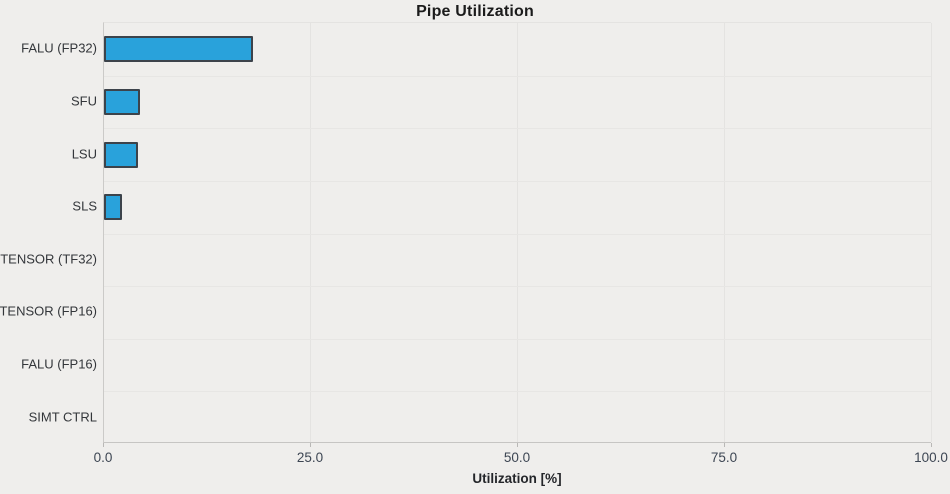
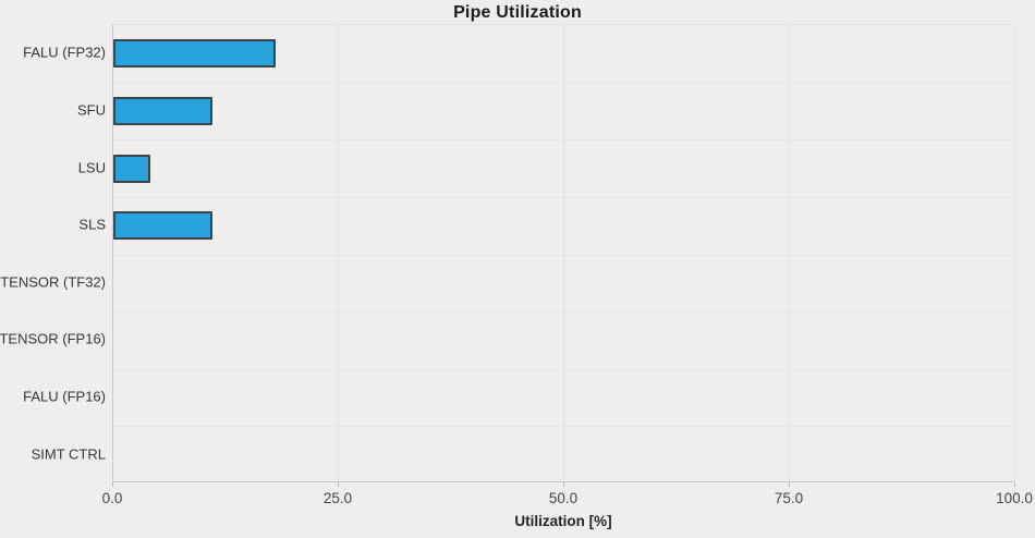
SFU: 4 -> 11
SLS: 2 -> 11
